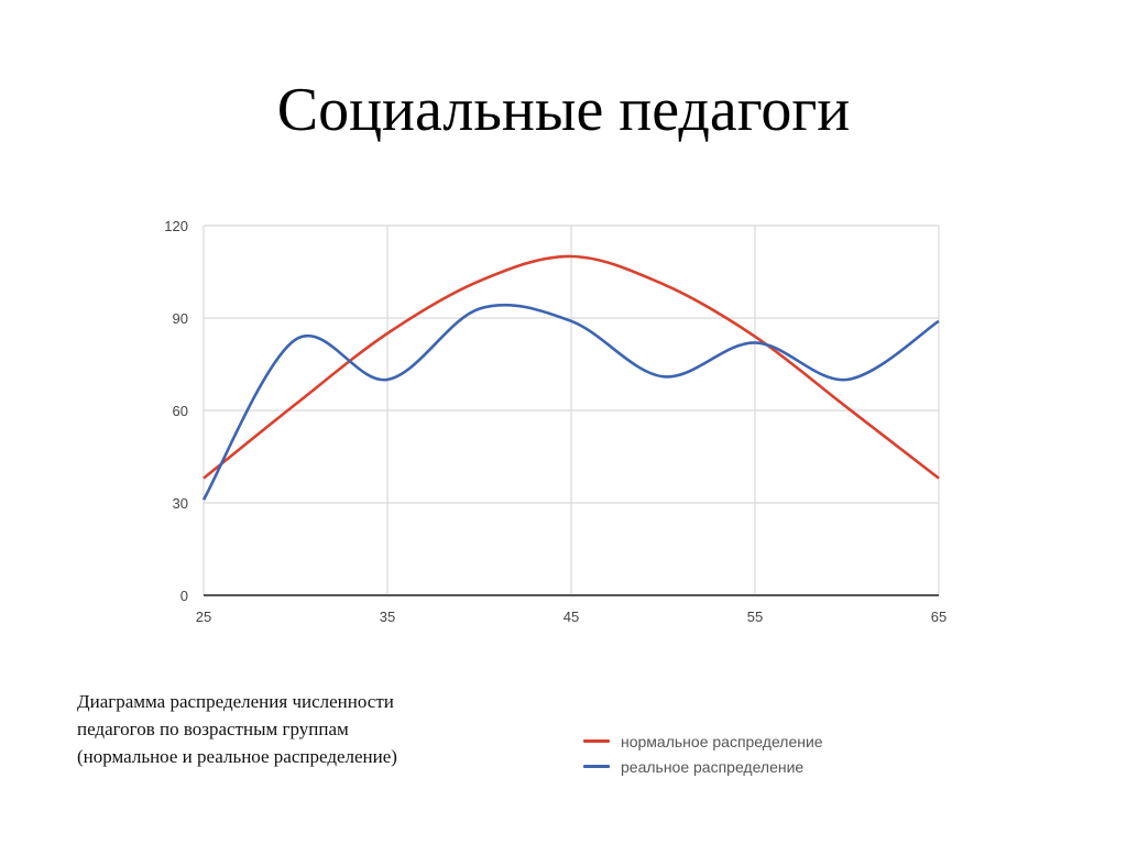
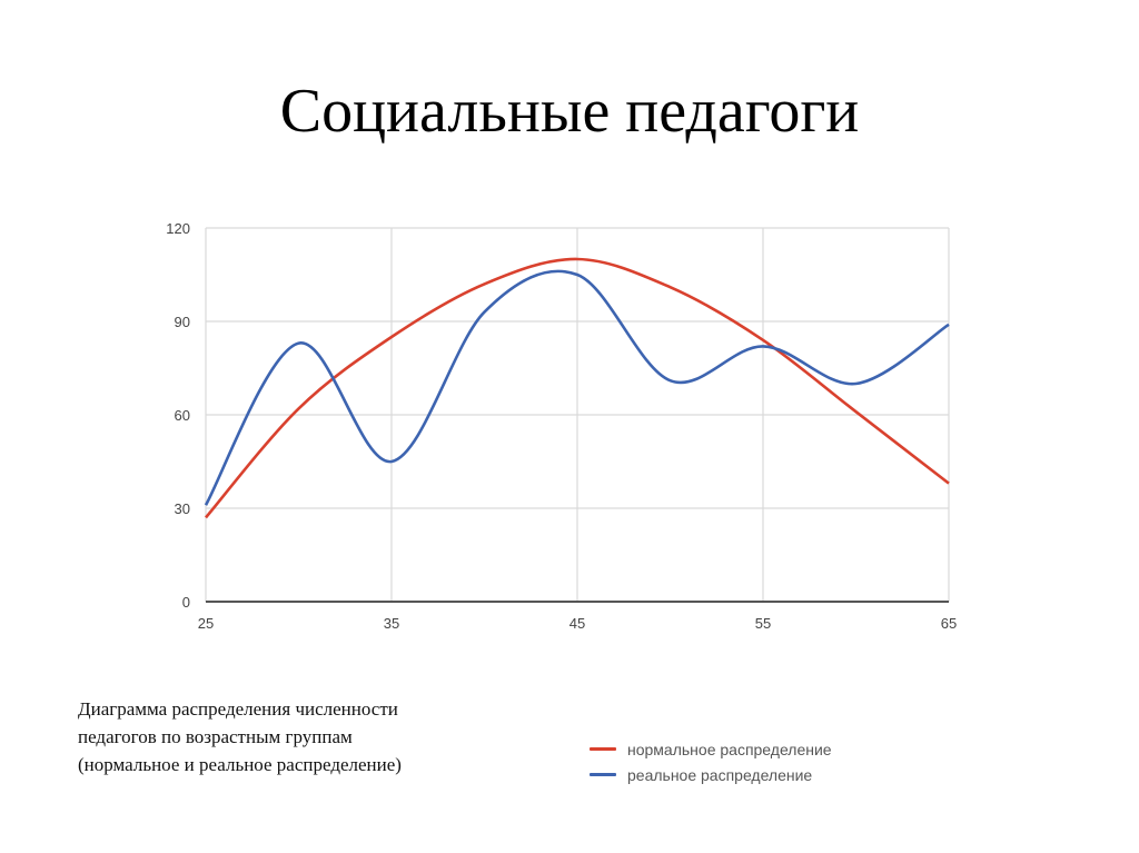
нормальное распределение/25: 38 -> 27
реальное распределение/35: 70 -> 45
реальное распределение/45: 89 -> 105
